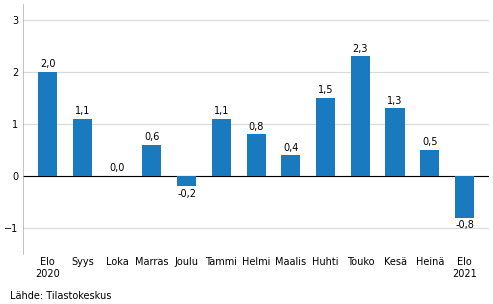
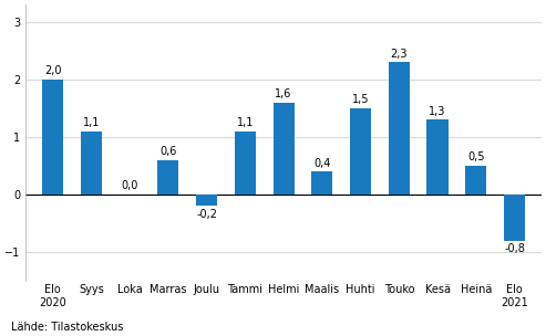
Helmi: 0,8 -> 1,6
